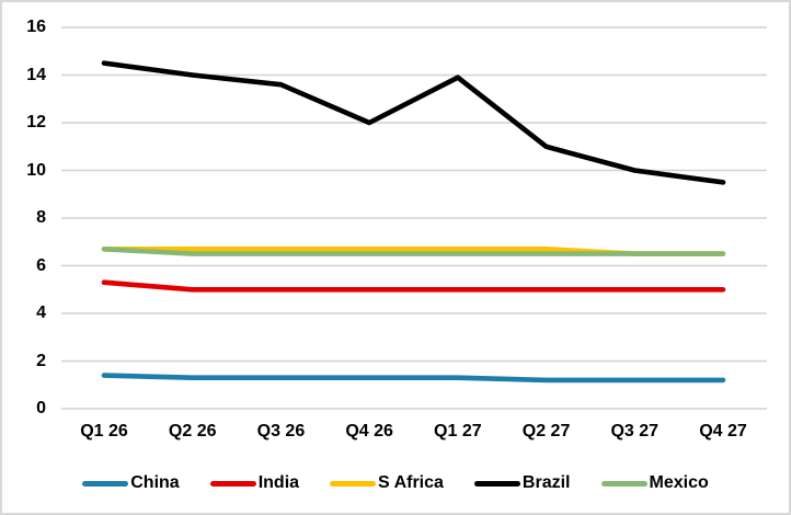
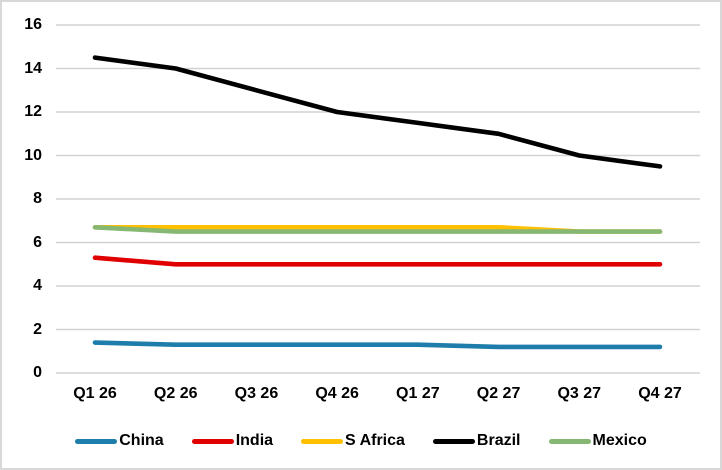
Brazil/Q3 26: 13.6 -> 13.0
Brazil/Q1 27: 13.9 -> 11.5
